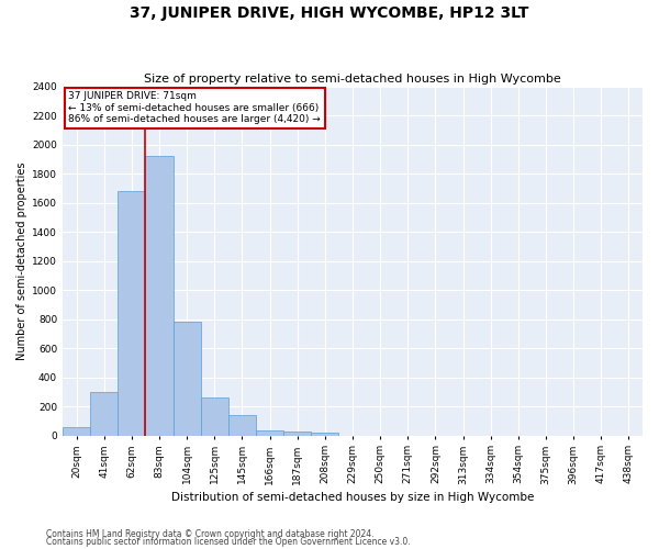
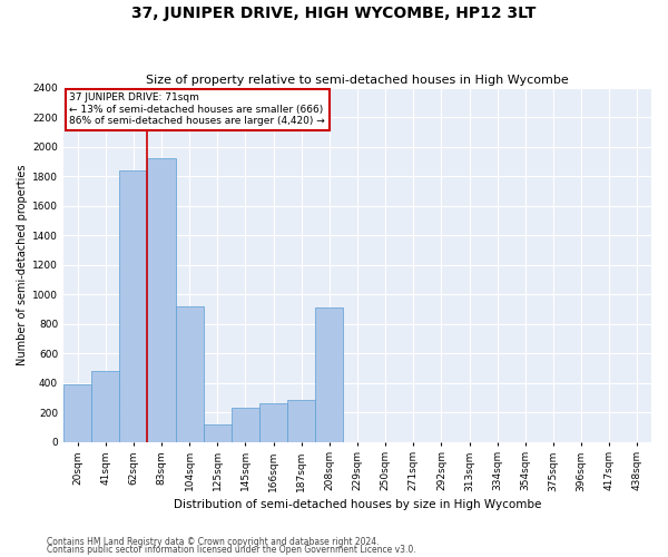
20sqm: 60 -> 390
41sqm: 300 -> 480
62sqm: 1680 -> 1840
104sqm: 780 -> 920
125sqm: 260 -> 120
145sqm: 140 -> 230
166sqm: 40 -> 260
187sqm: 20 -> 280
208sqm: 20 -> 910
